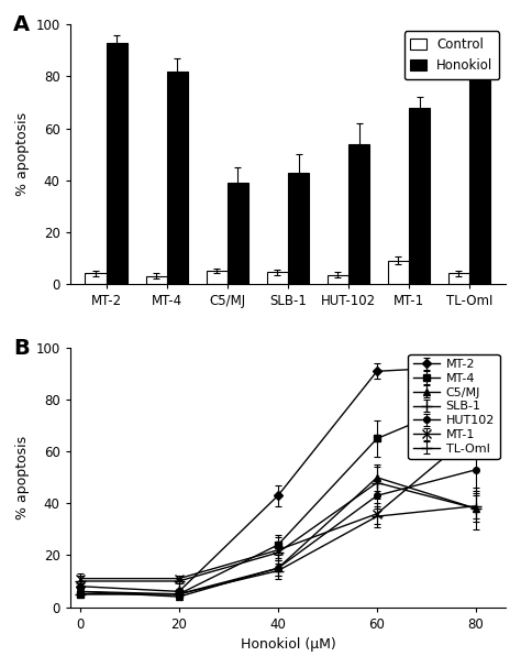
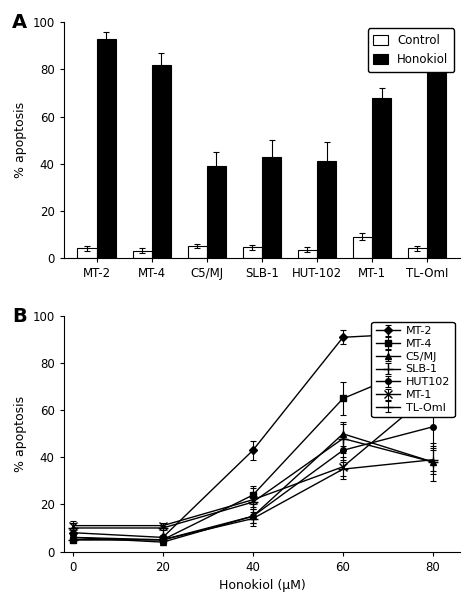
Honokiol/HUT-102: 54 -> 41
